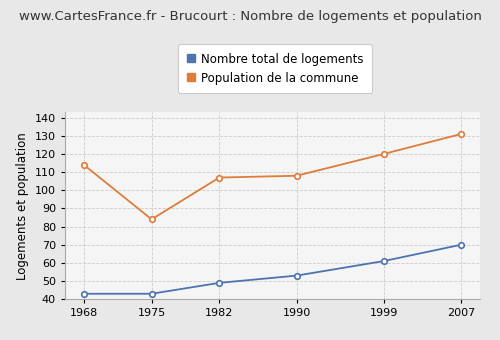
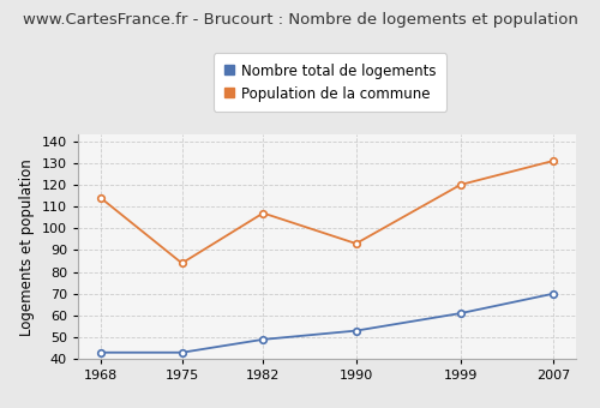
Population de la commune/1990: 108 -> 93
